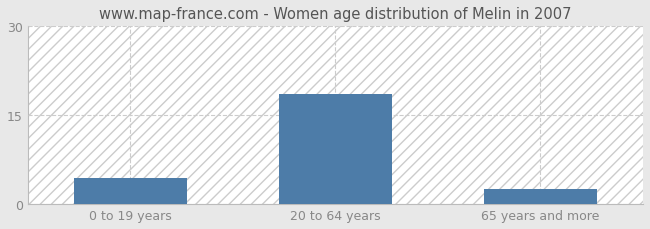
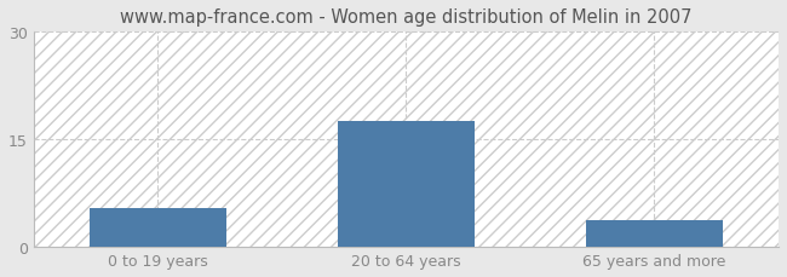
0 to 19 years: 4.5 -> 5.4
20 to 64 years: 18.5 -> 17.6
65 years and more: 2.5 -> 3.8
